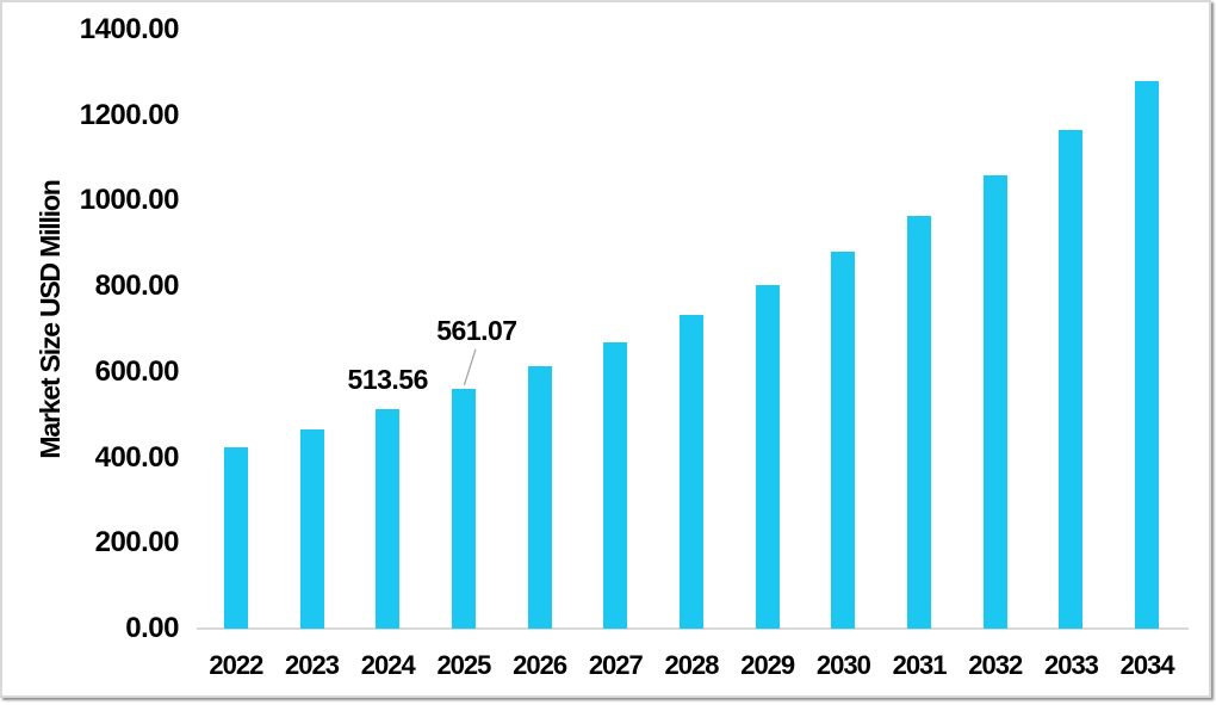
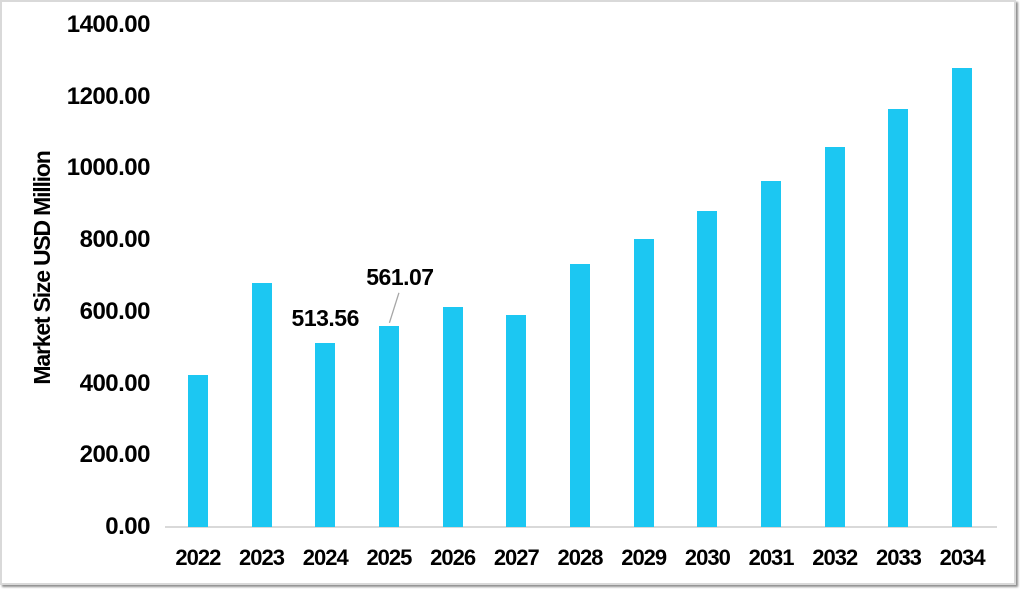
2023: 470 -> 680
2027: 670 -> 590
